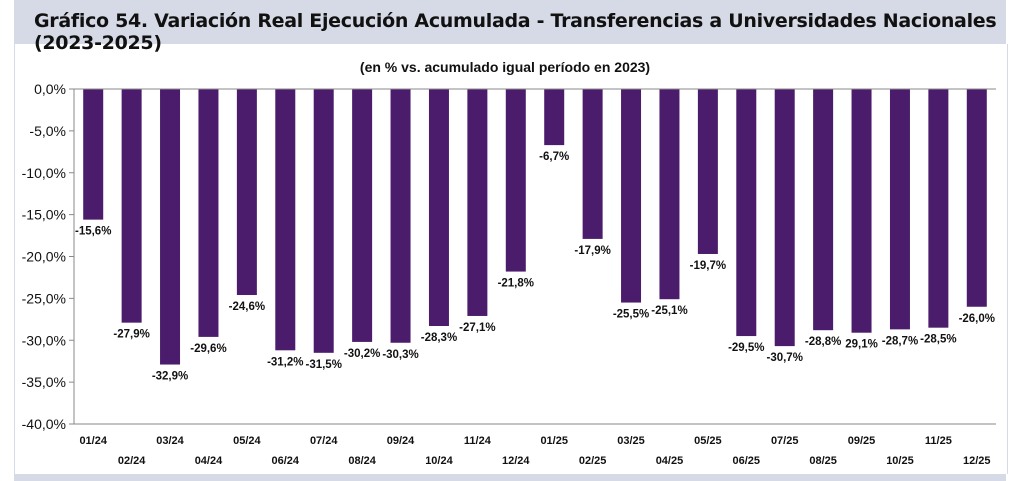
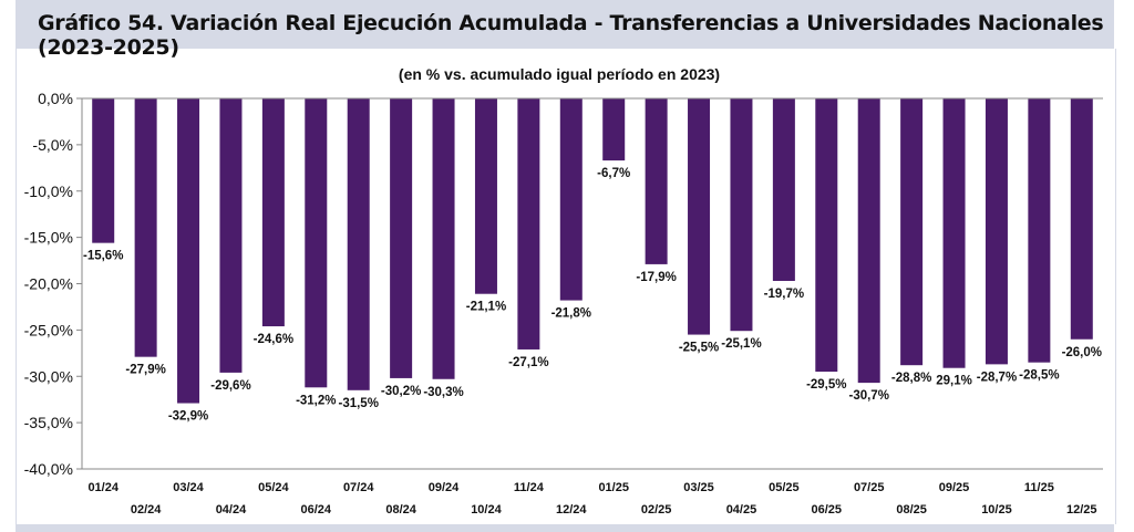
10/24: -28,3% -> -21,1%
